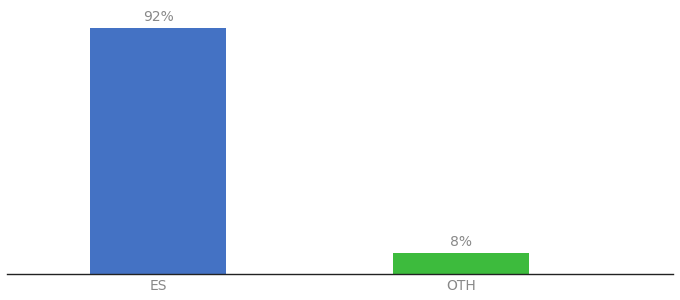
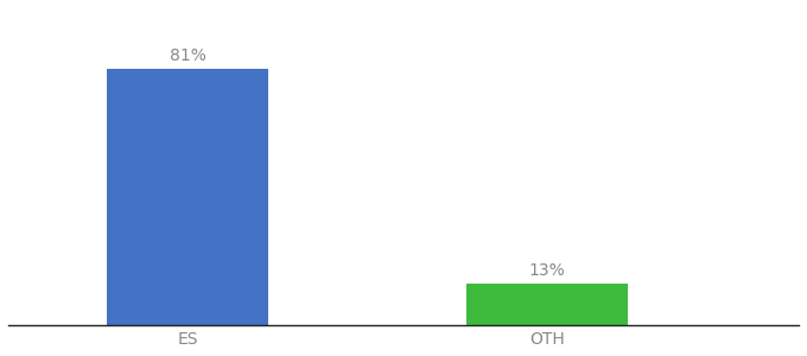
ES: 92% -> 81%
OTH: 8% -> 13%
